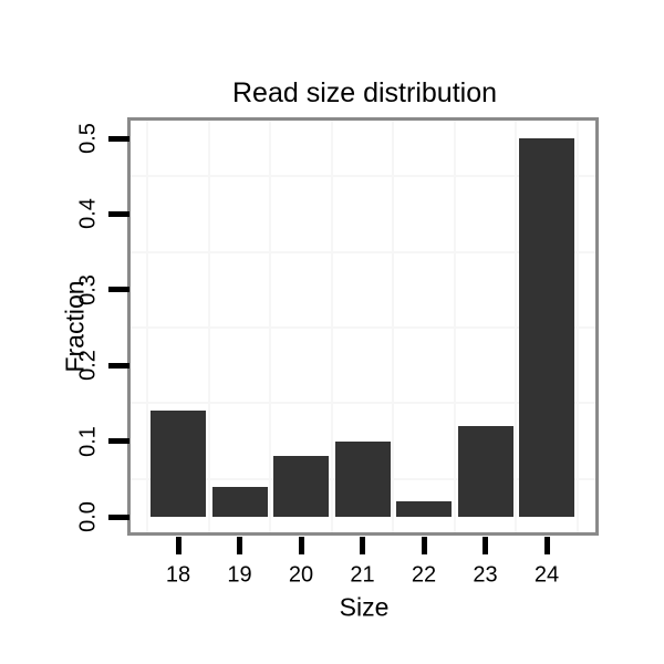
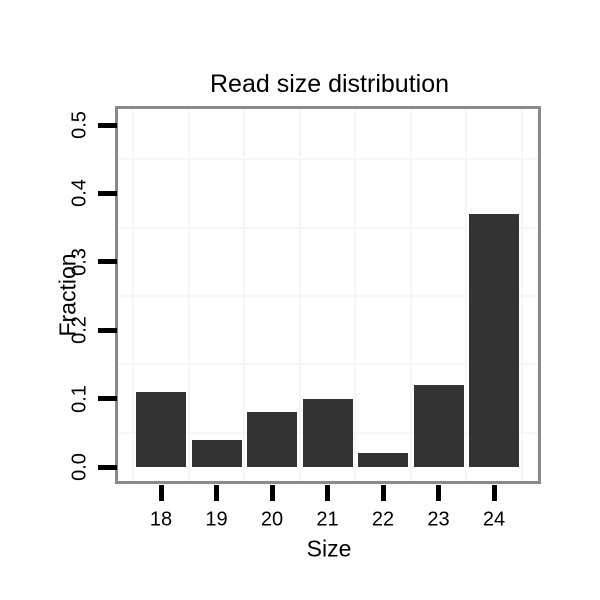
18: 0.14 -> 0.11
24: 0.50 -> 0.37
